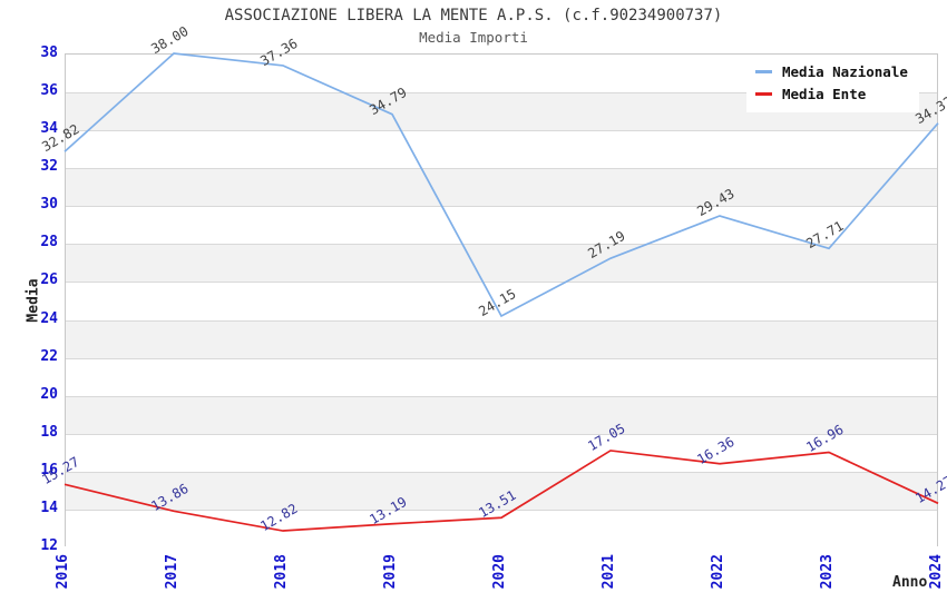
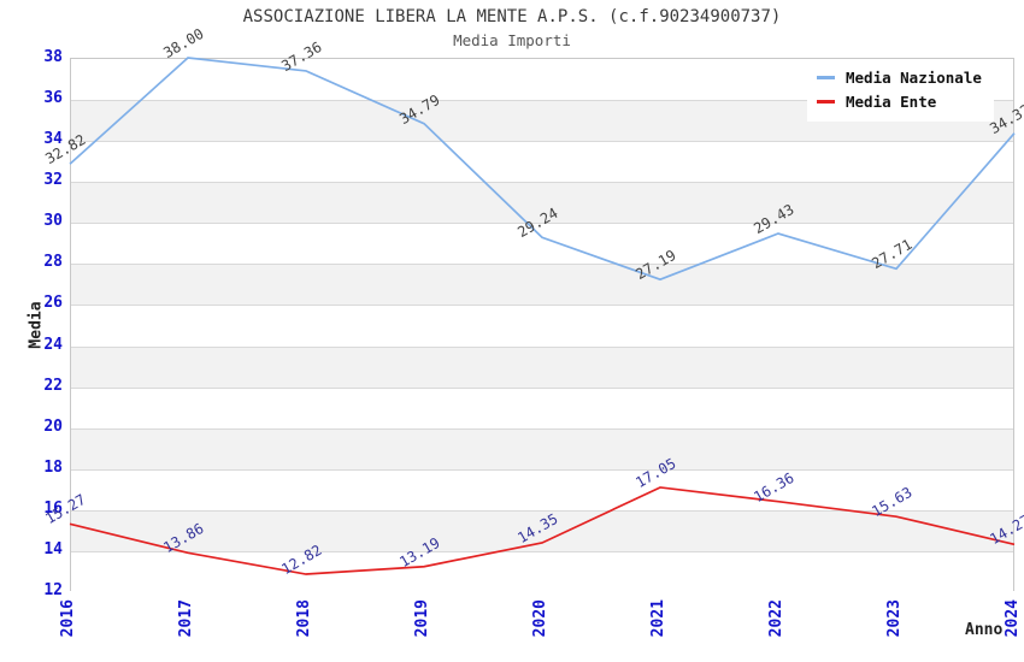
Media Nazionale/2020: 24.15 -> 29.24
Media Ente/2020: 13.51 -> 14.35
Media Ente/2023: 16.96 -> 15.63
